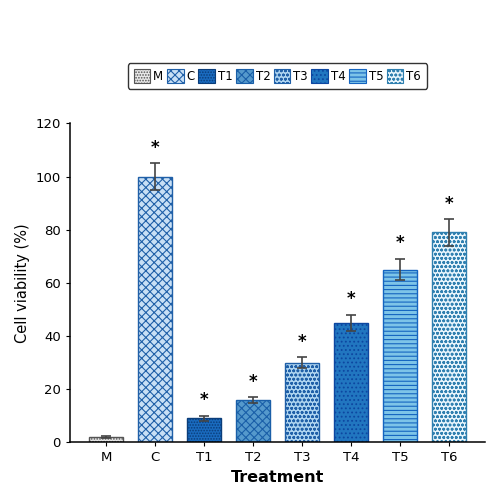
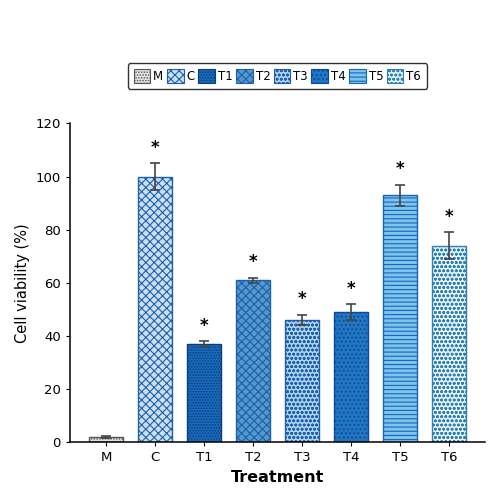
T1: 9 -> 37
T2: 16 -> 61
T3: 30 -> 46
T4: 45 -> 49
T5: 65 -> 93
T6: 79 -> 74
